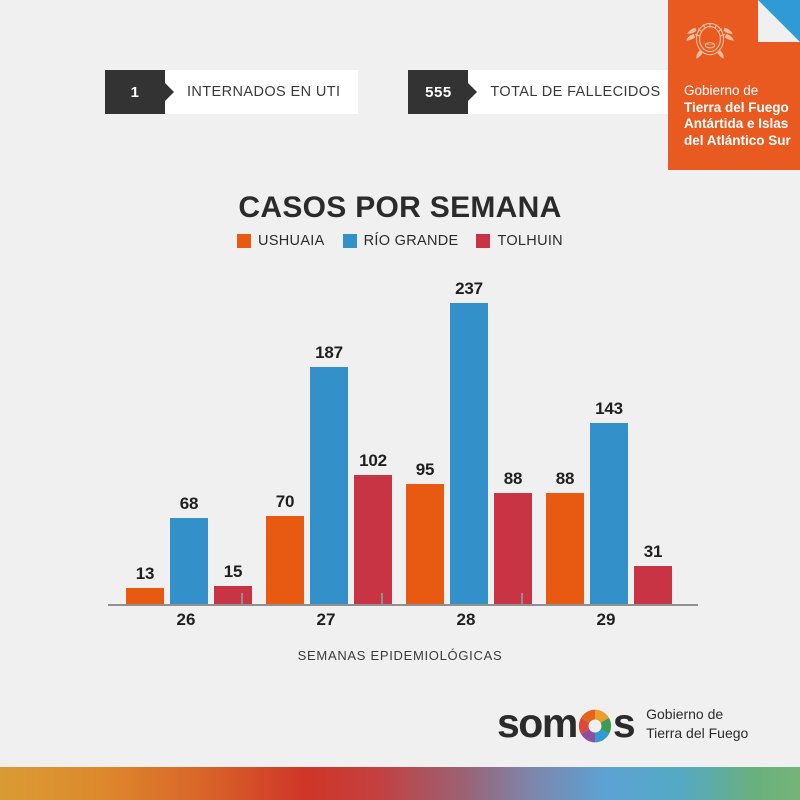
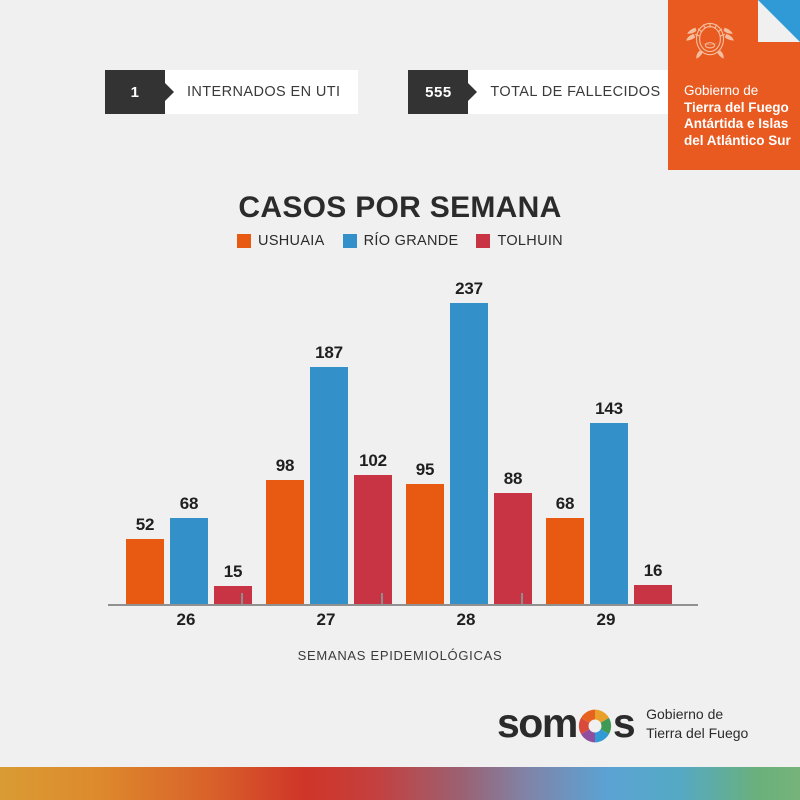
USHUAIA/26: 13 -> 52
USHUAIA/27: 70 -> 98
USHUAIA/29: 88 -> 68
TOLHUIN/29: 31 -> 16
